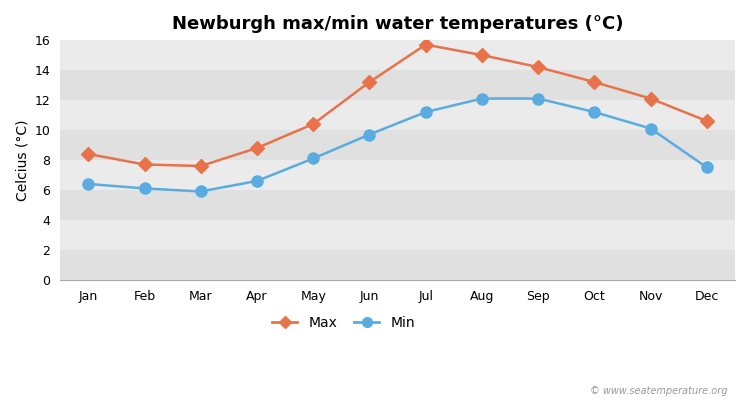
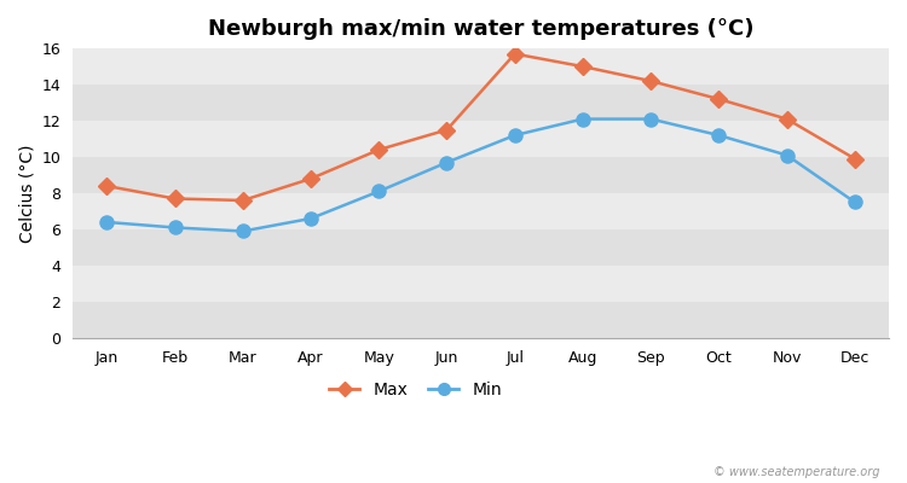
Max/Jun: 13.2 -> 11.5
Max/Dec: 10.6 -> 9.9
